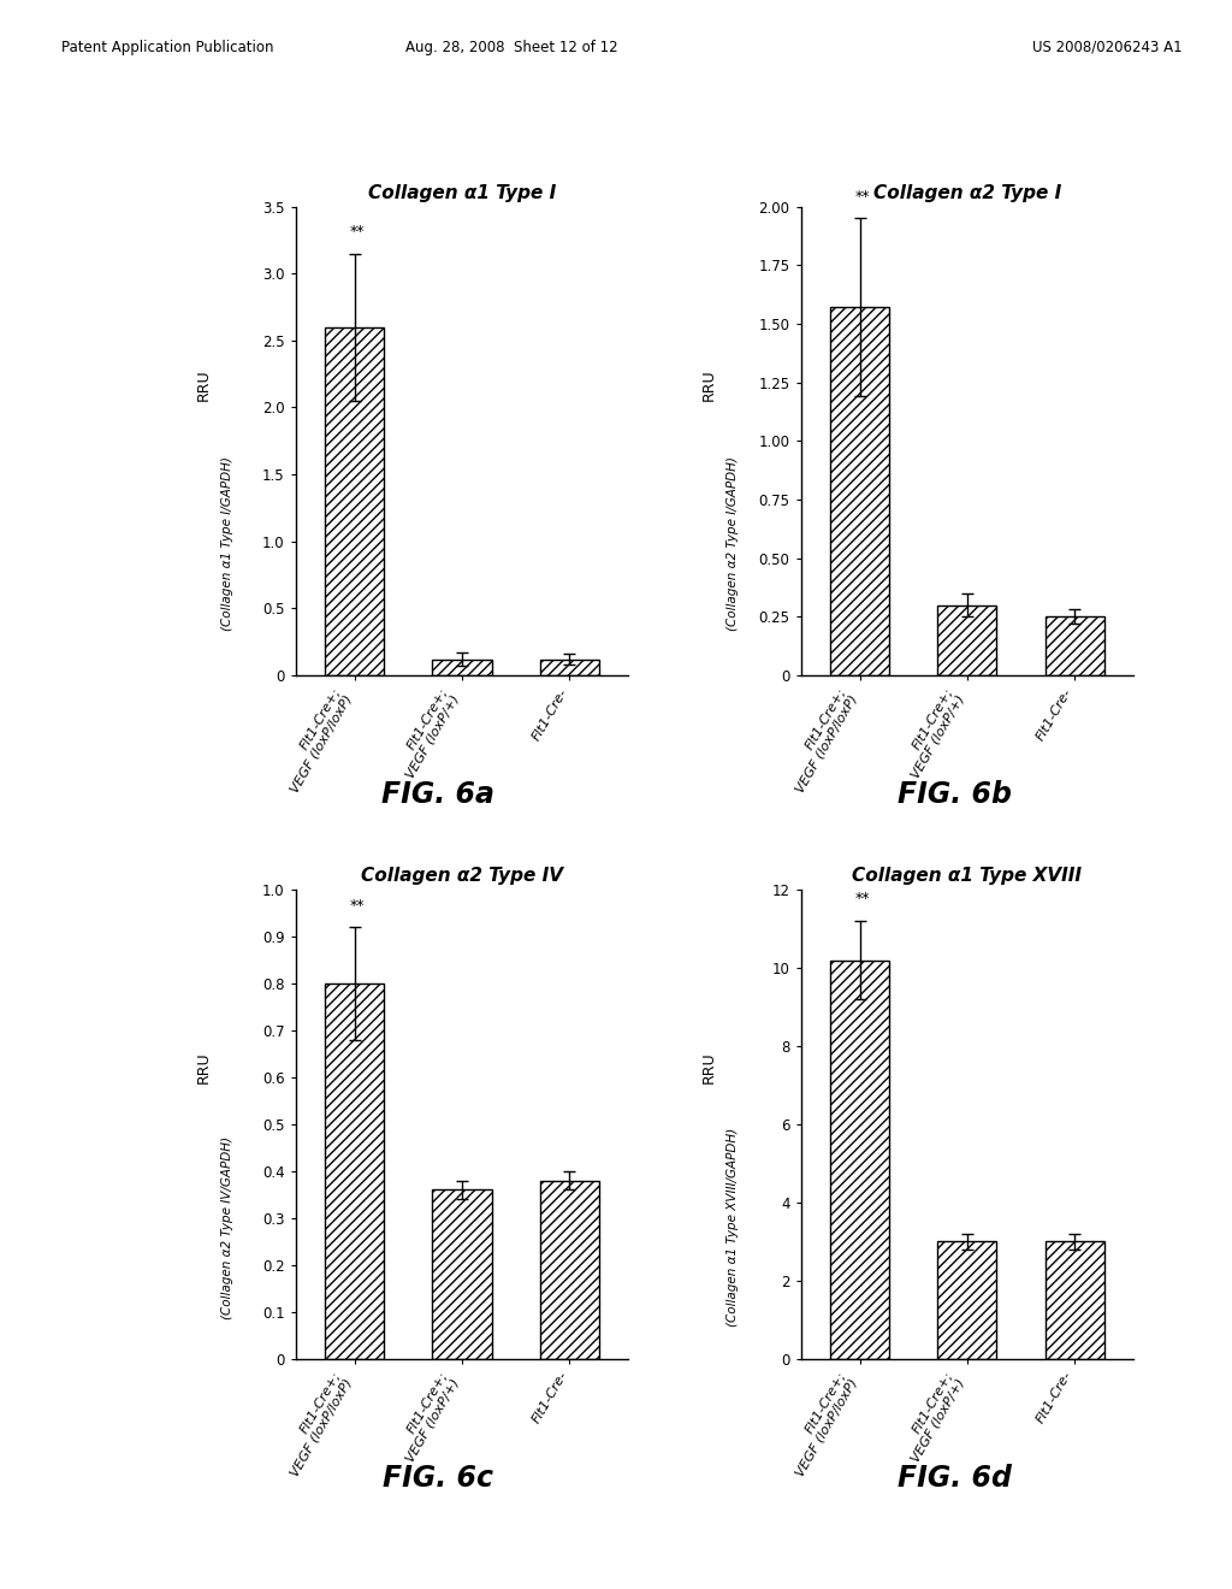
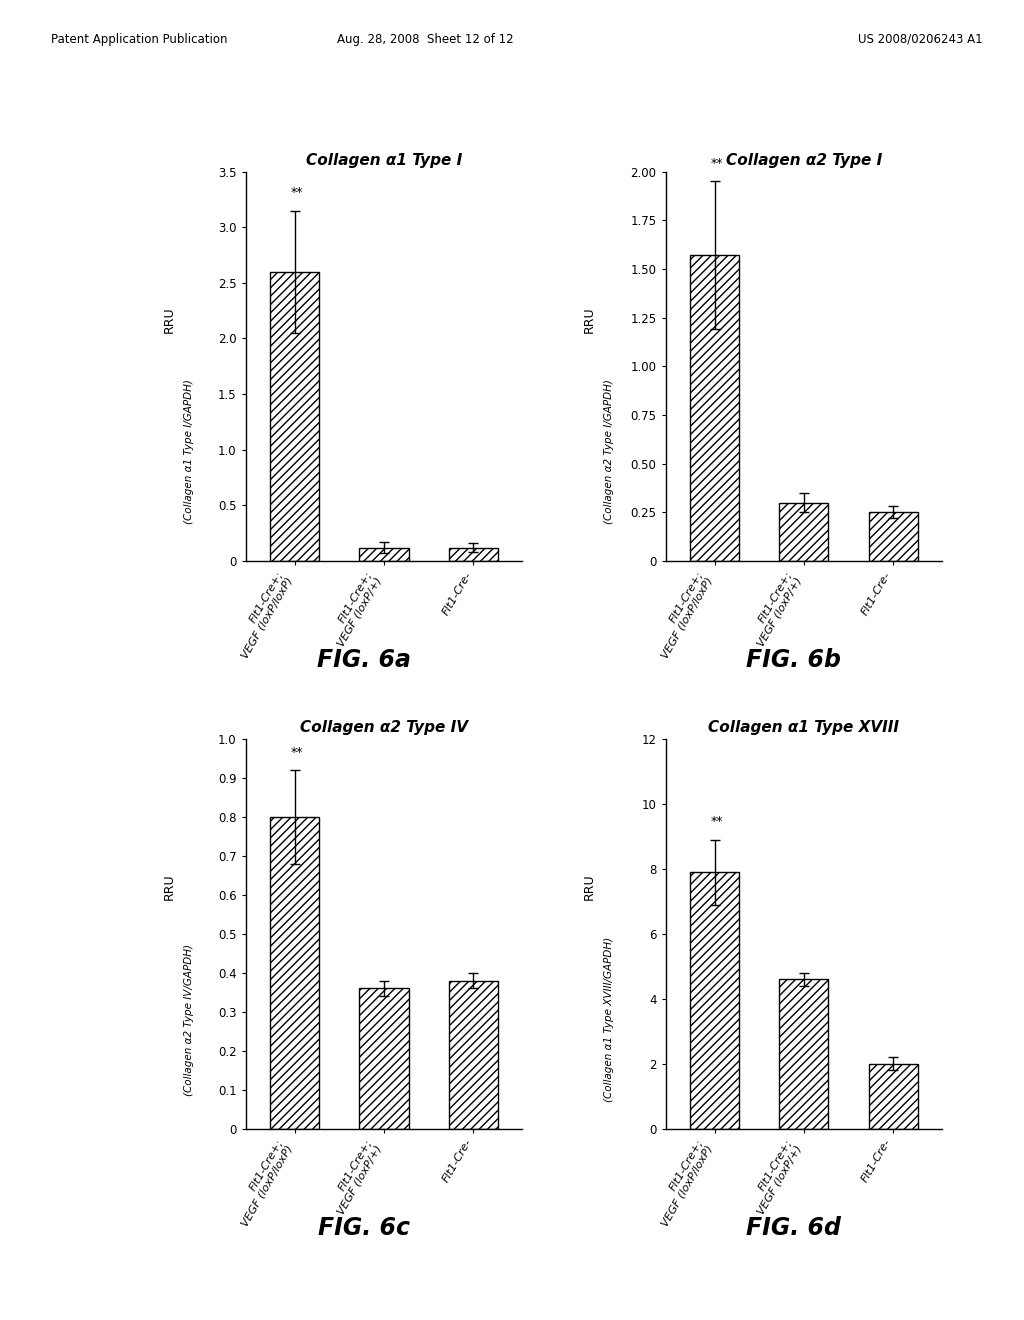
Collagen α1 Type XVIII/Flt1-Cre+; VEGF (loxP/loxP): 10.2 -> 7.9
Collagen α1 Type XVIII/Flt1-Cre+; VEGF (loxP/+): 3.0 -> 4.6
Collagen α1 Type XVIII/Flt1-Cre-: 3.0 -> 2.0
